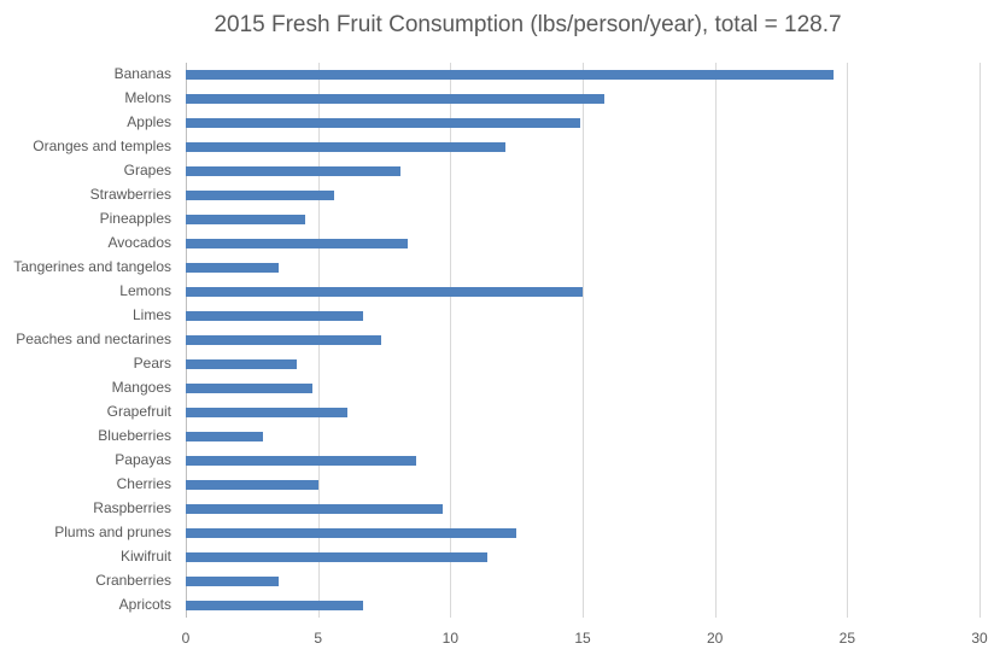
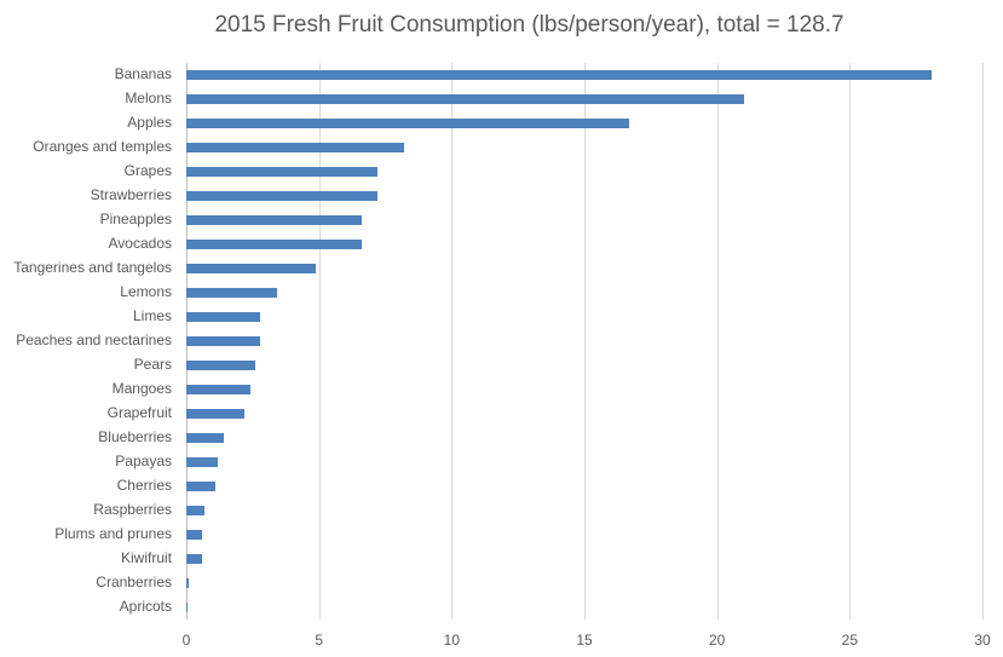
Bananas: 24.5 -> 28.1
Melons: 15.8 -> 21.0
Apples: 14.9 -> 16.7
Oranges and temples: 12.1 -> 8.2
Grapes: 8.1 -> 7.2
Strawberries: 5.6 -> 7.2
Pineapples: 4.5 -> 6.6
Avocados: 8.4 -> 6.6
Tangerines and tangelos: 3.5 -> 4.9
Lemons: 15.0 -> 3.4
Limes: 6.7 -> 2.8
Peaches and nectarines: 7.4 -> 2.8
Pears: 4.2 -> 2.6
Mangoes: 4.8 -> 2.4
Grapefruit: 6.1 -> 2.2
Blueberries: 2.9 -> 1.4
Papayas: 8.7 -> 1.2
Cherries: 5.0 -> 1.1
Raspberries: 9.7 -> 0.7
Plums and prunes: 12.5 -> 0.6
Kiwifruit: 11.4 -> 0.6
Cranberries: 3.5 -> 0.1
Apricots: 6.7 -> 0.1
